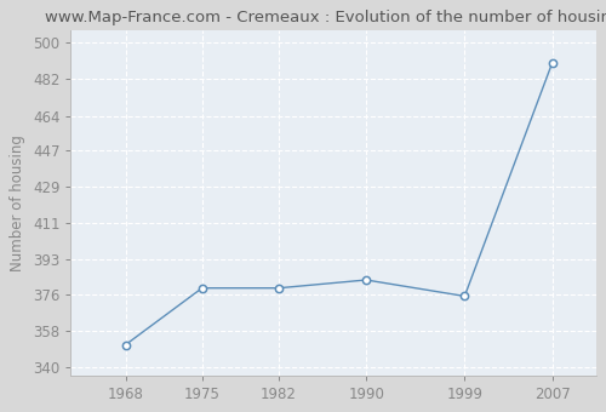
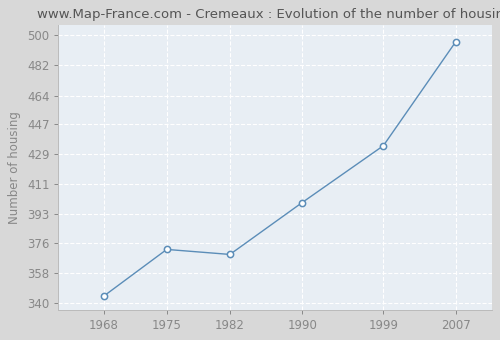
1968: 351 -> 344
1975: 379 -> 372
1982: 379 -> 369
1990: 383 -> 400
1999: 375 -> 434
2007: 490 -> 496
